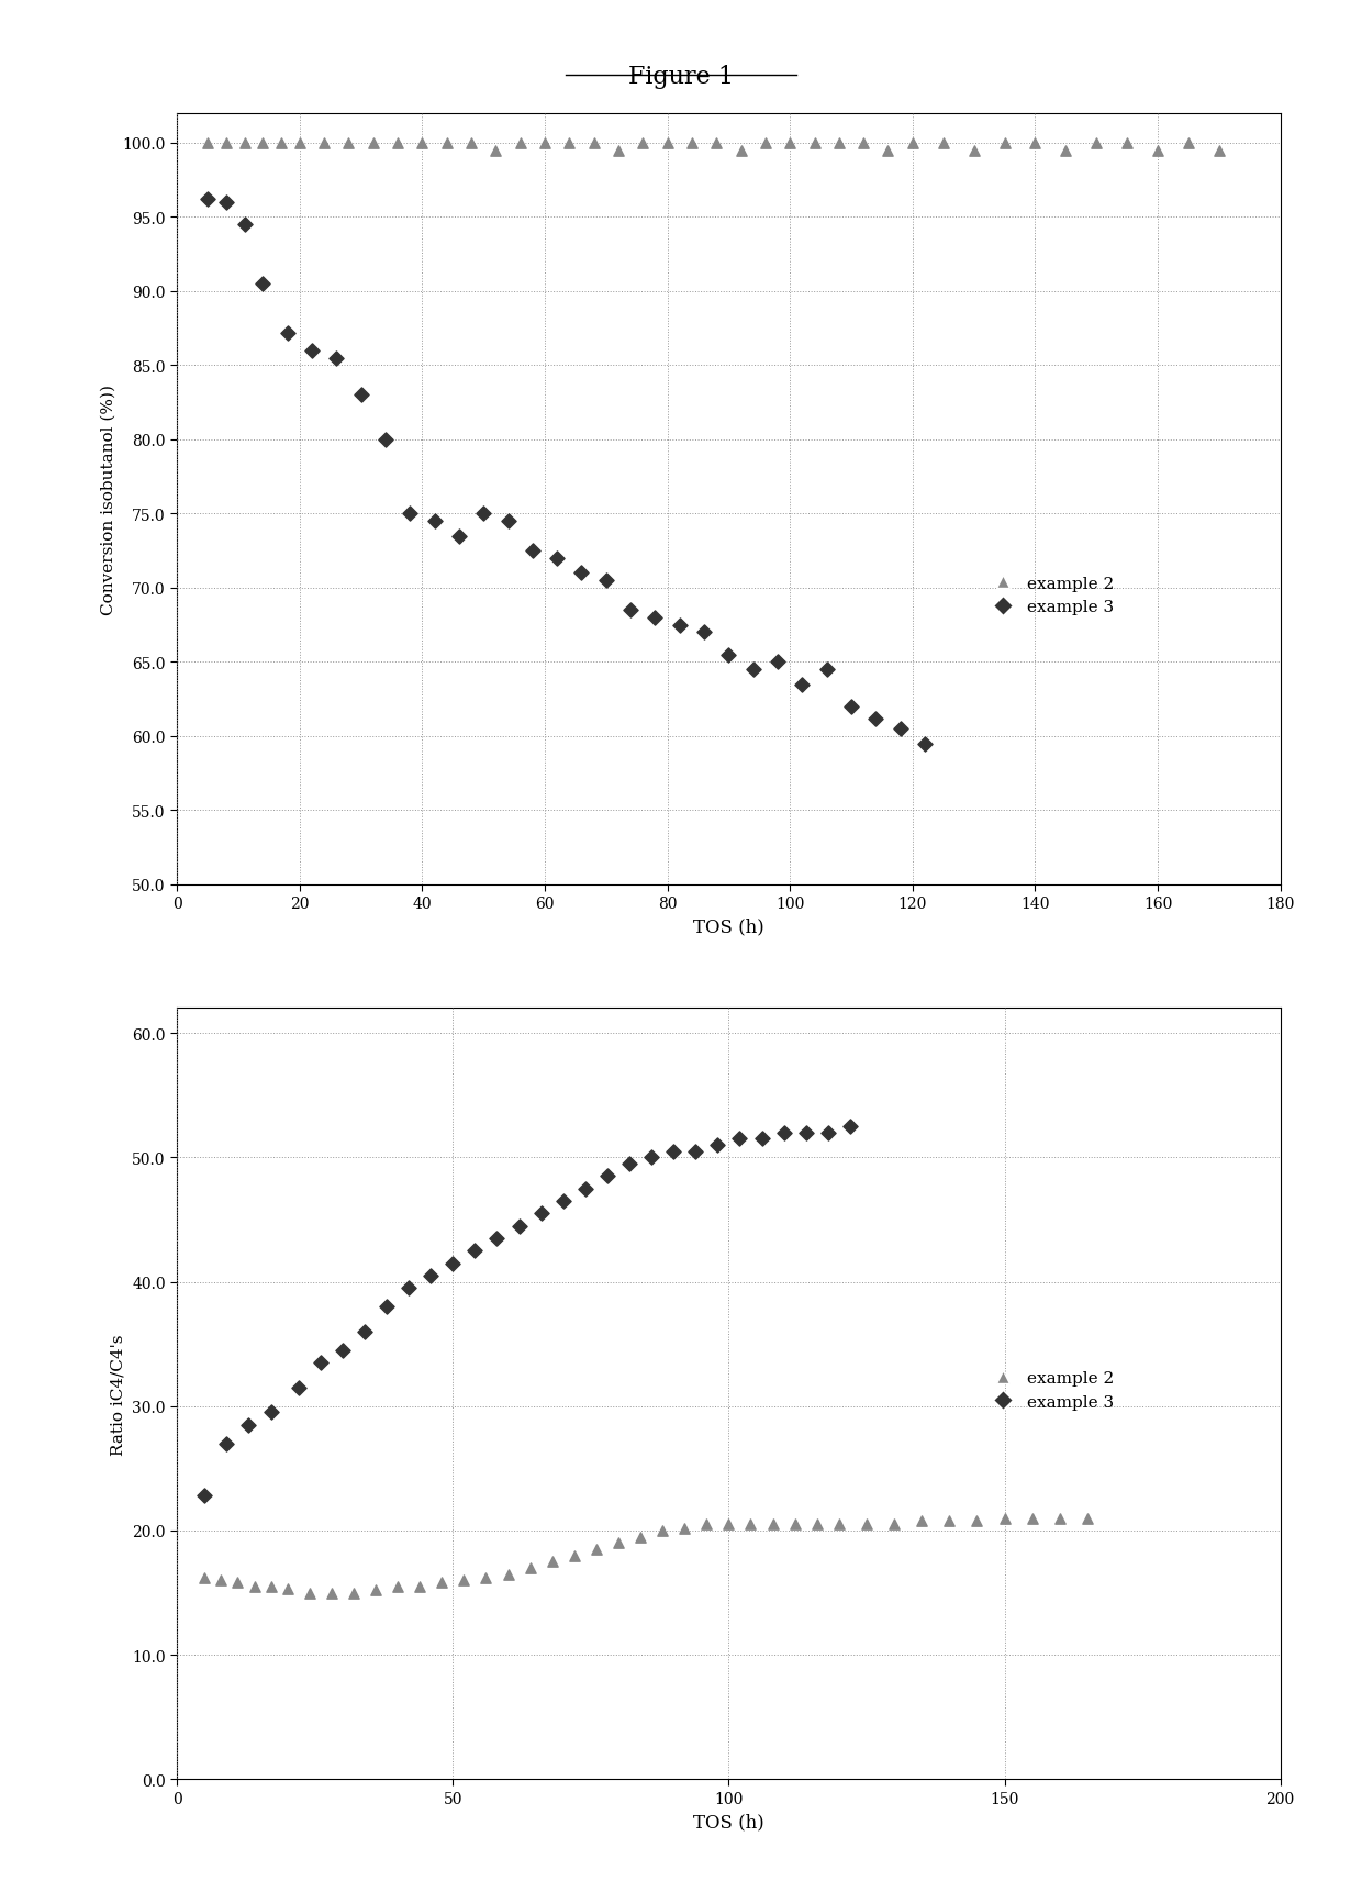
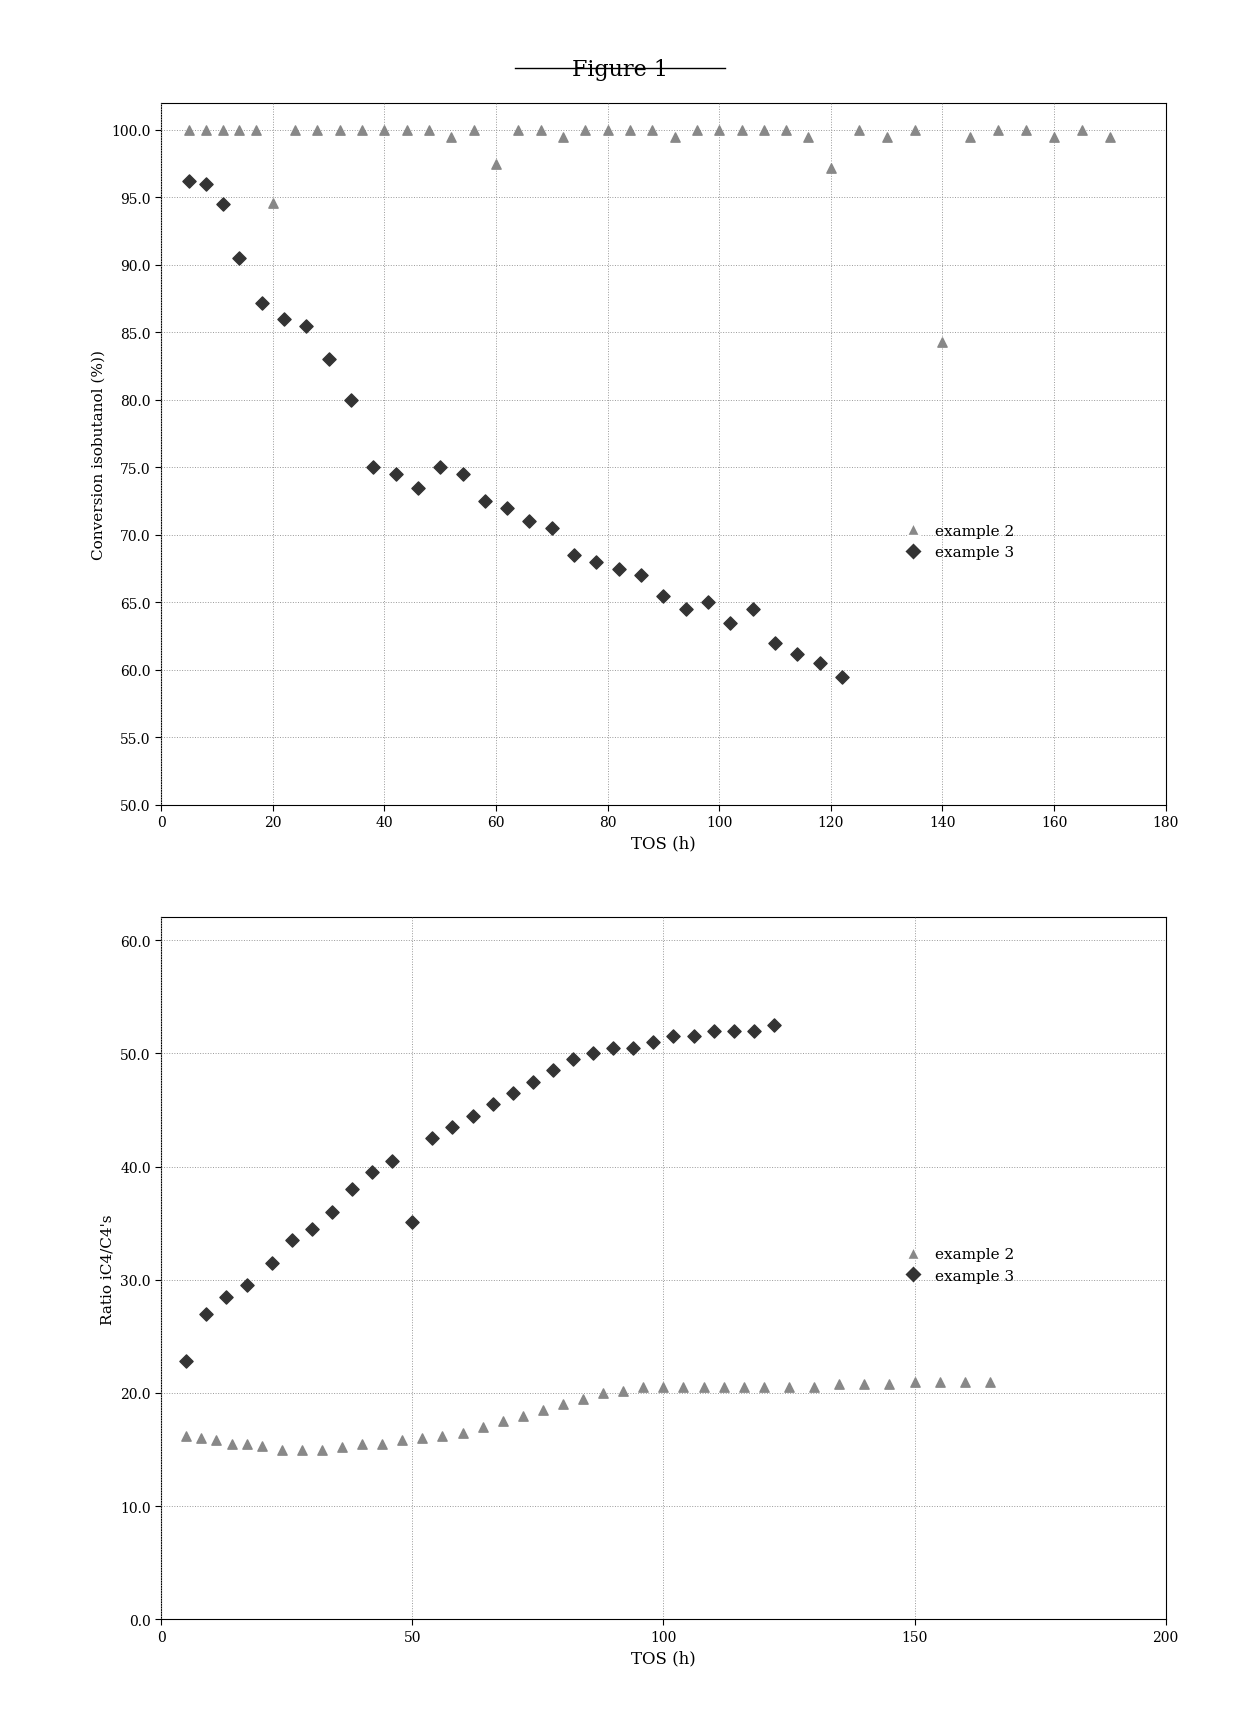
example 2/20: 100.0 -> 94.6
example 2/60: 100.0 -> 97.5
example 2/120: 100.0 -> 97.2
example 2/140: 100.0 -> 84.3
example 3/50: 41.5 -> 35.1
